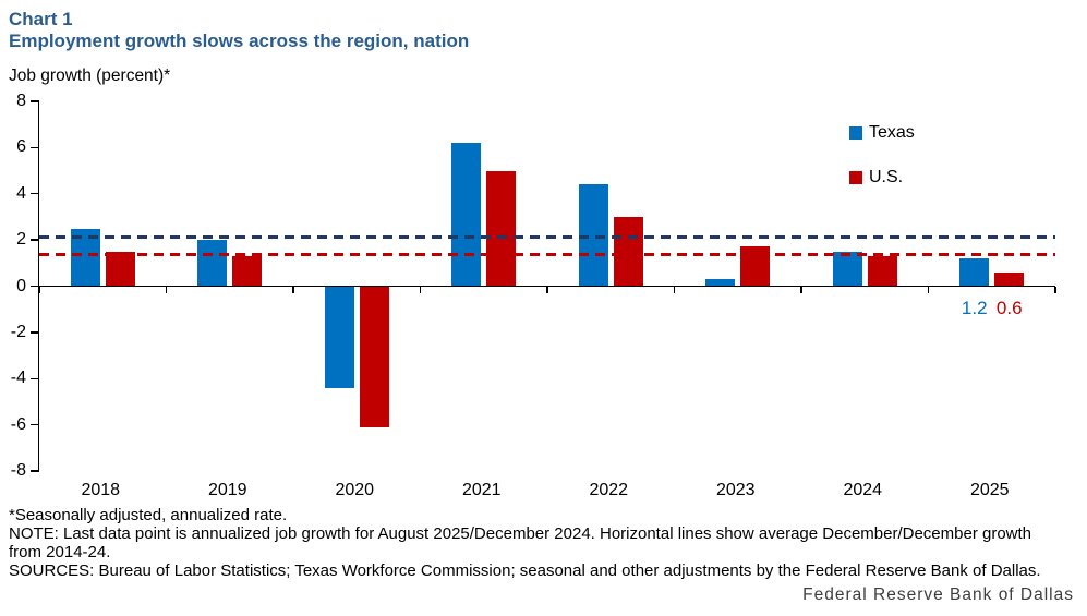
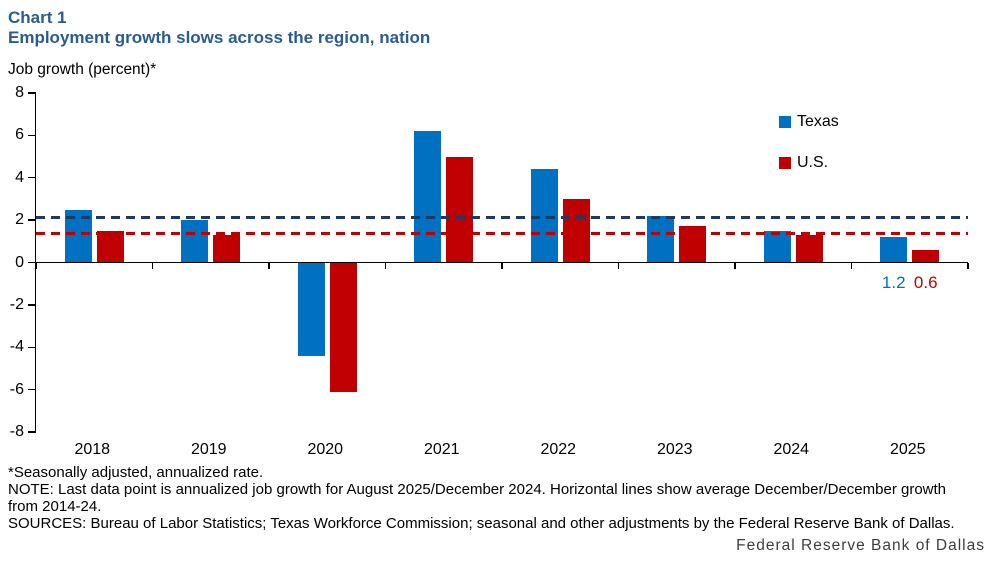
Texas/2023: 0.3 -> 2.2
